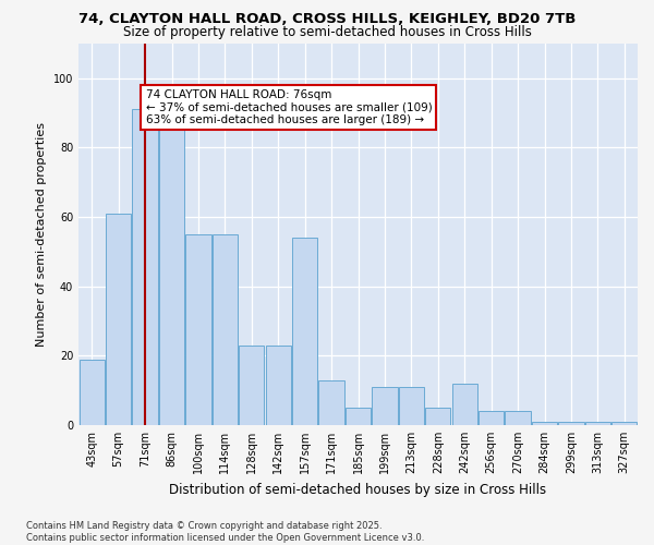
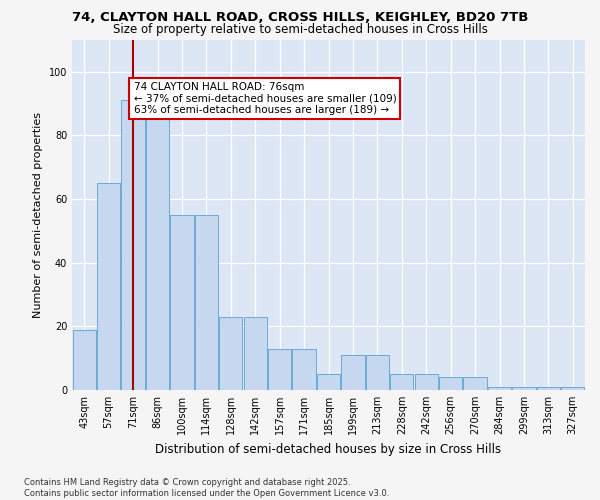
57sqm: 61 -> 65
157sqm: 54 -> 13
242sqm: 12 -> 5
